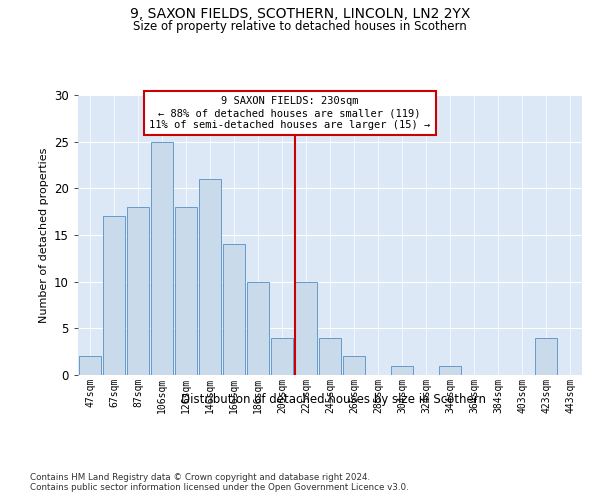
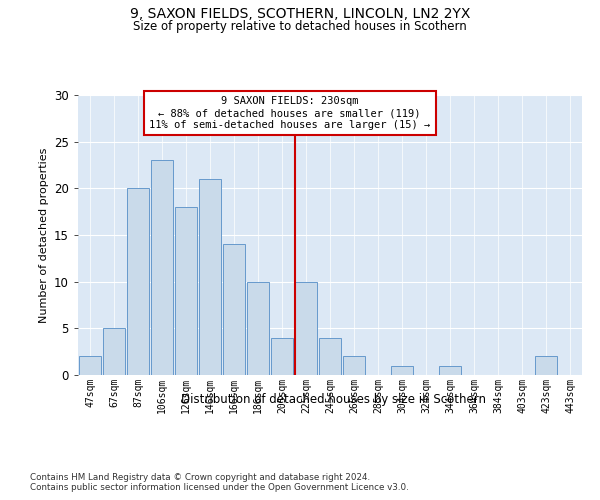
67sqm: 17 -> 5
87sqm: 18 -> 20
106sqm: 25 -> 23
423sqm: 4 -> 2
